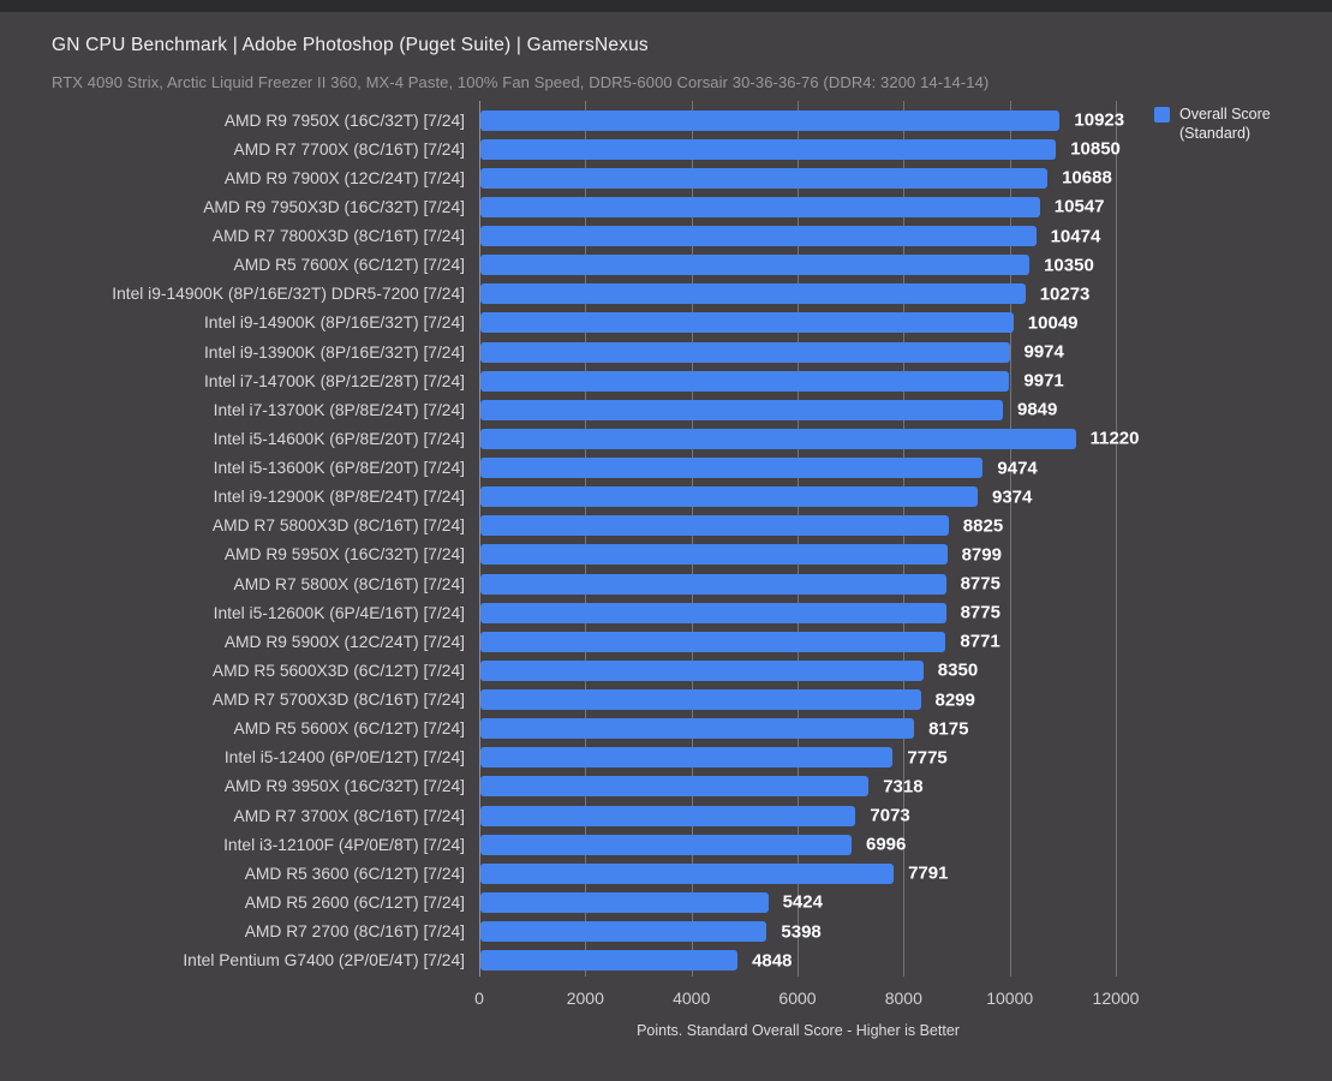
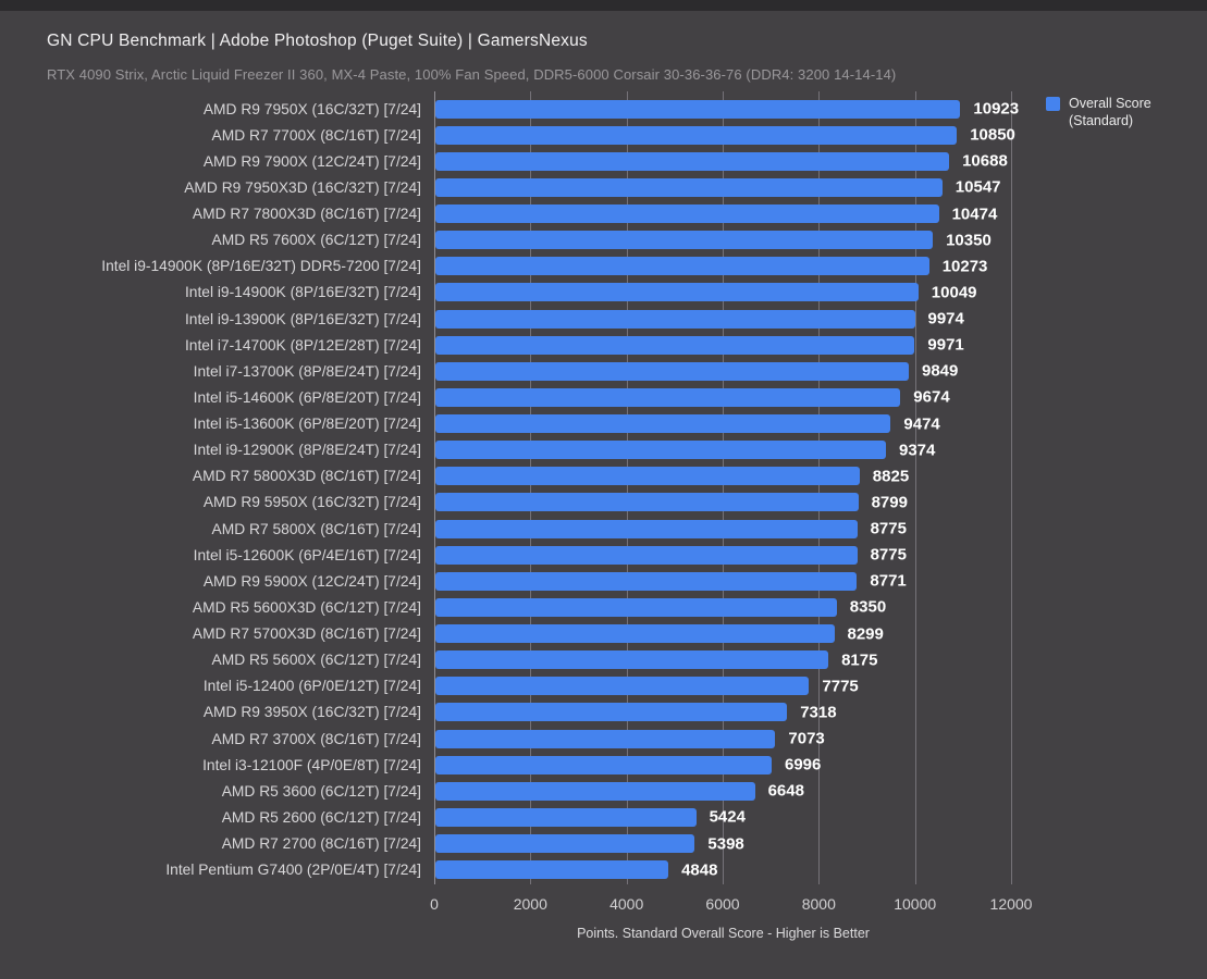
Intel i5-14600K (6P/8E/20T) [7/24]: 11220 -> 9674
AMD R5 3600 (6C/12T) [7/24]: 7791 -> 6648
